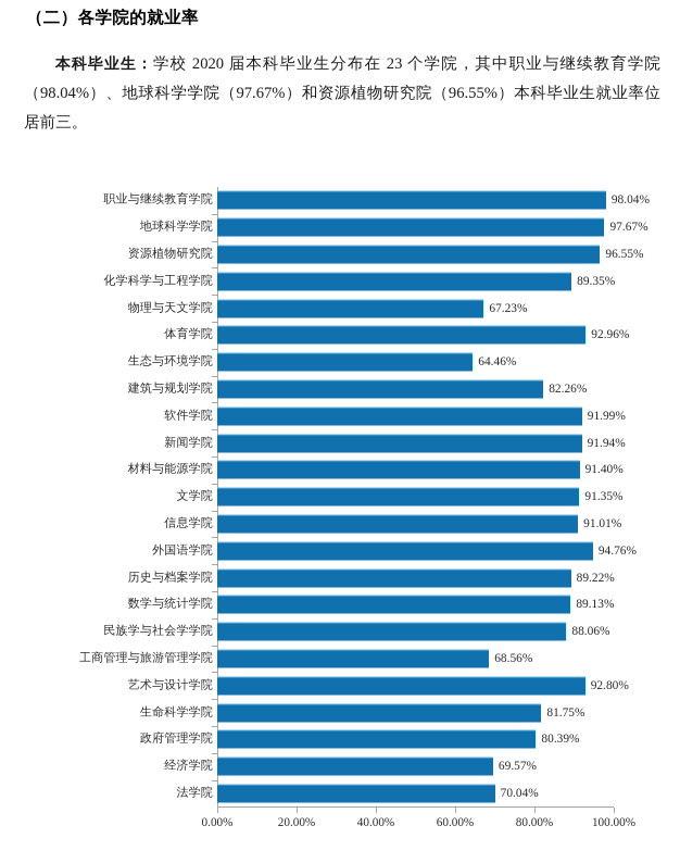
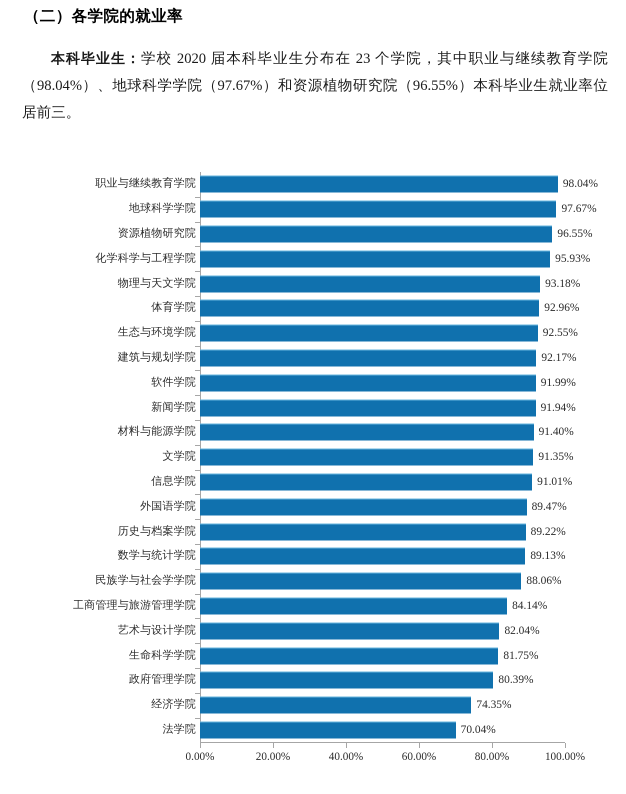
化学科学与工程学院: 89.35% -> 95.93%
物理与天文学院: 67.23% -> 93.18%
生态与环境学院: 64.46% -> 92.55%
建筑与规划学院: 82.26% -> 92.17%
外国语学院: 94.76% -> 89.47%
工商管理与旅游管理学院: 68.56% -> 84.14%
艺术与设计学院: 92.80% -> 82.04%
经济学院: 69.57% -> 74.35%
